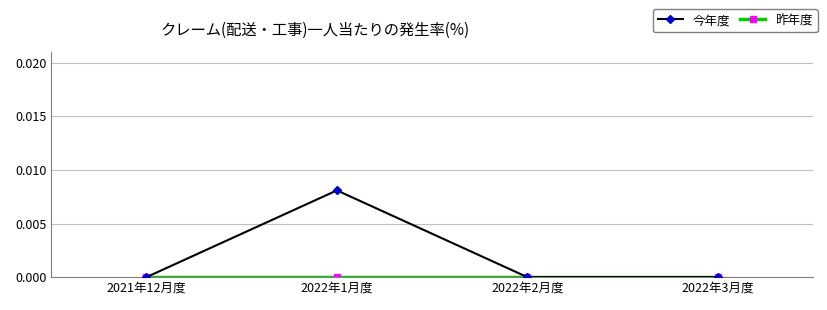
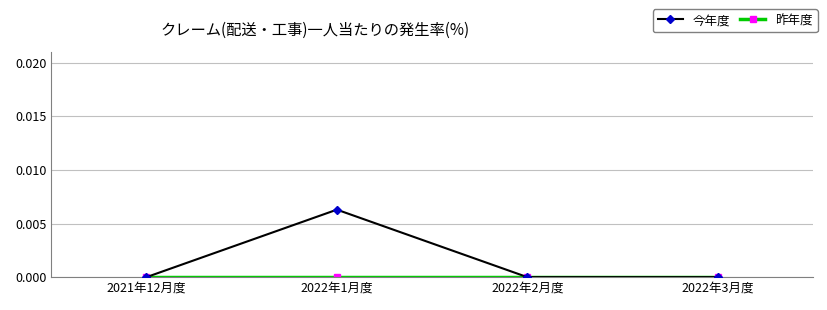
今年度/2022年1月度: 0.0081 -> 0.0063
